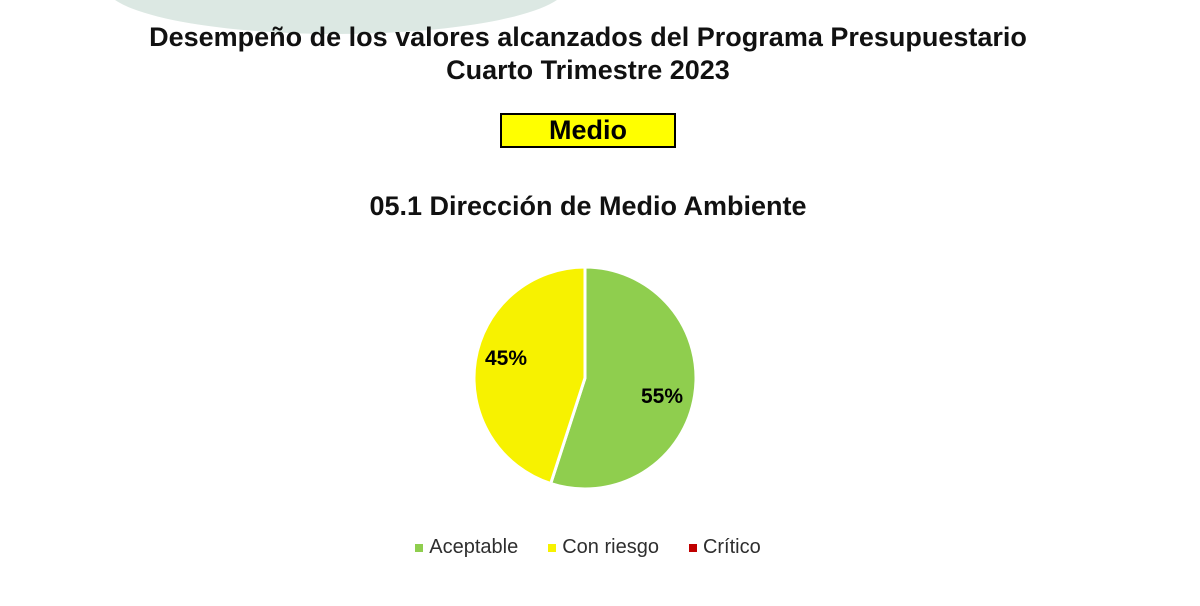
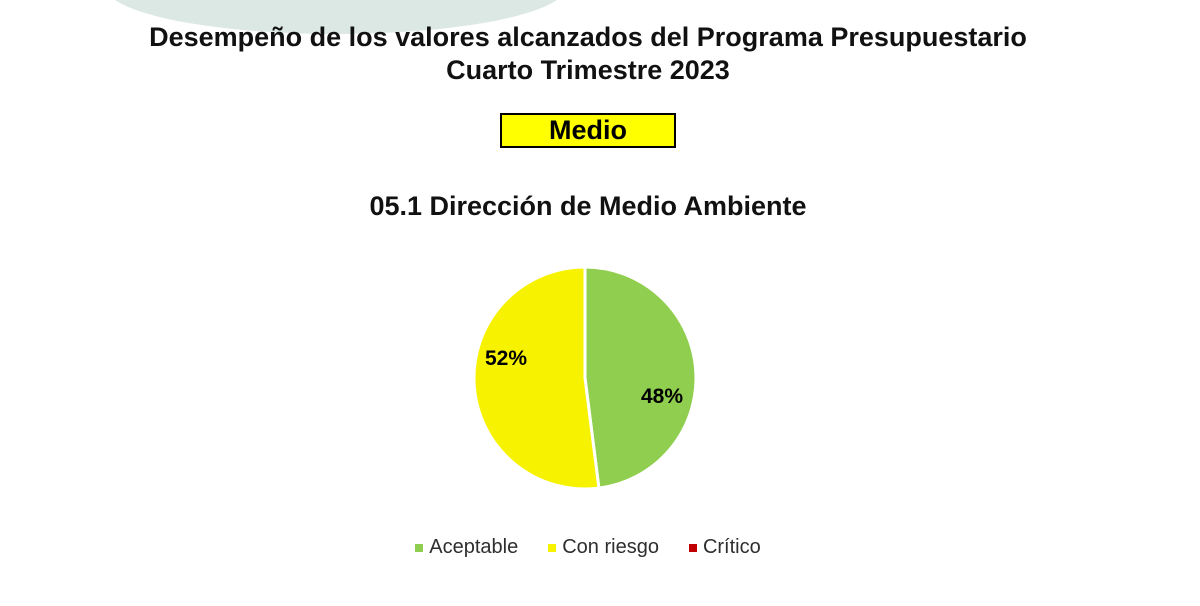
Aceptable: 55% -> 48%
Con riesgo: 45% -> 52%
